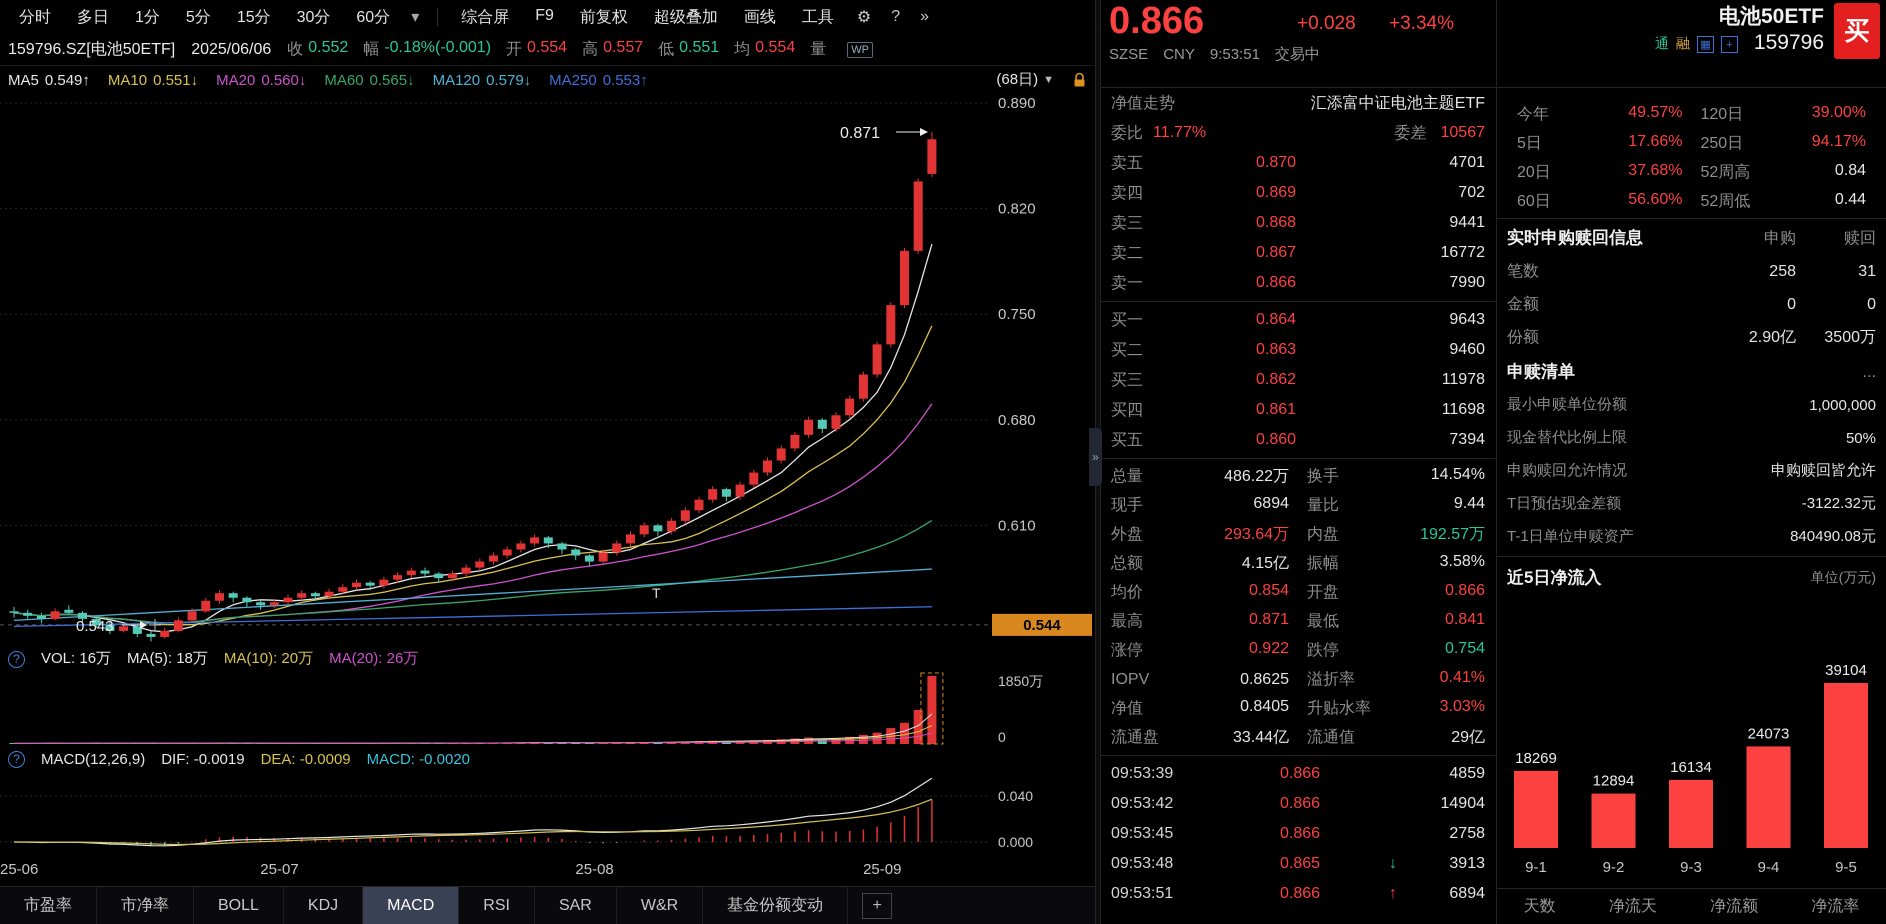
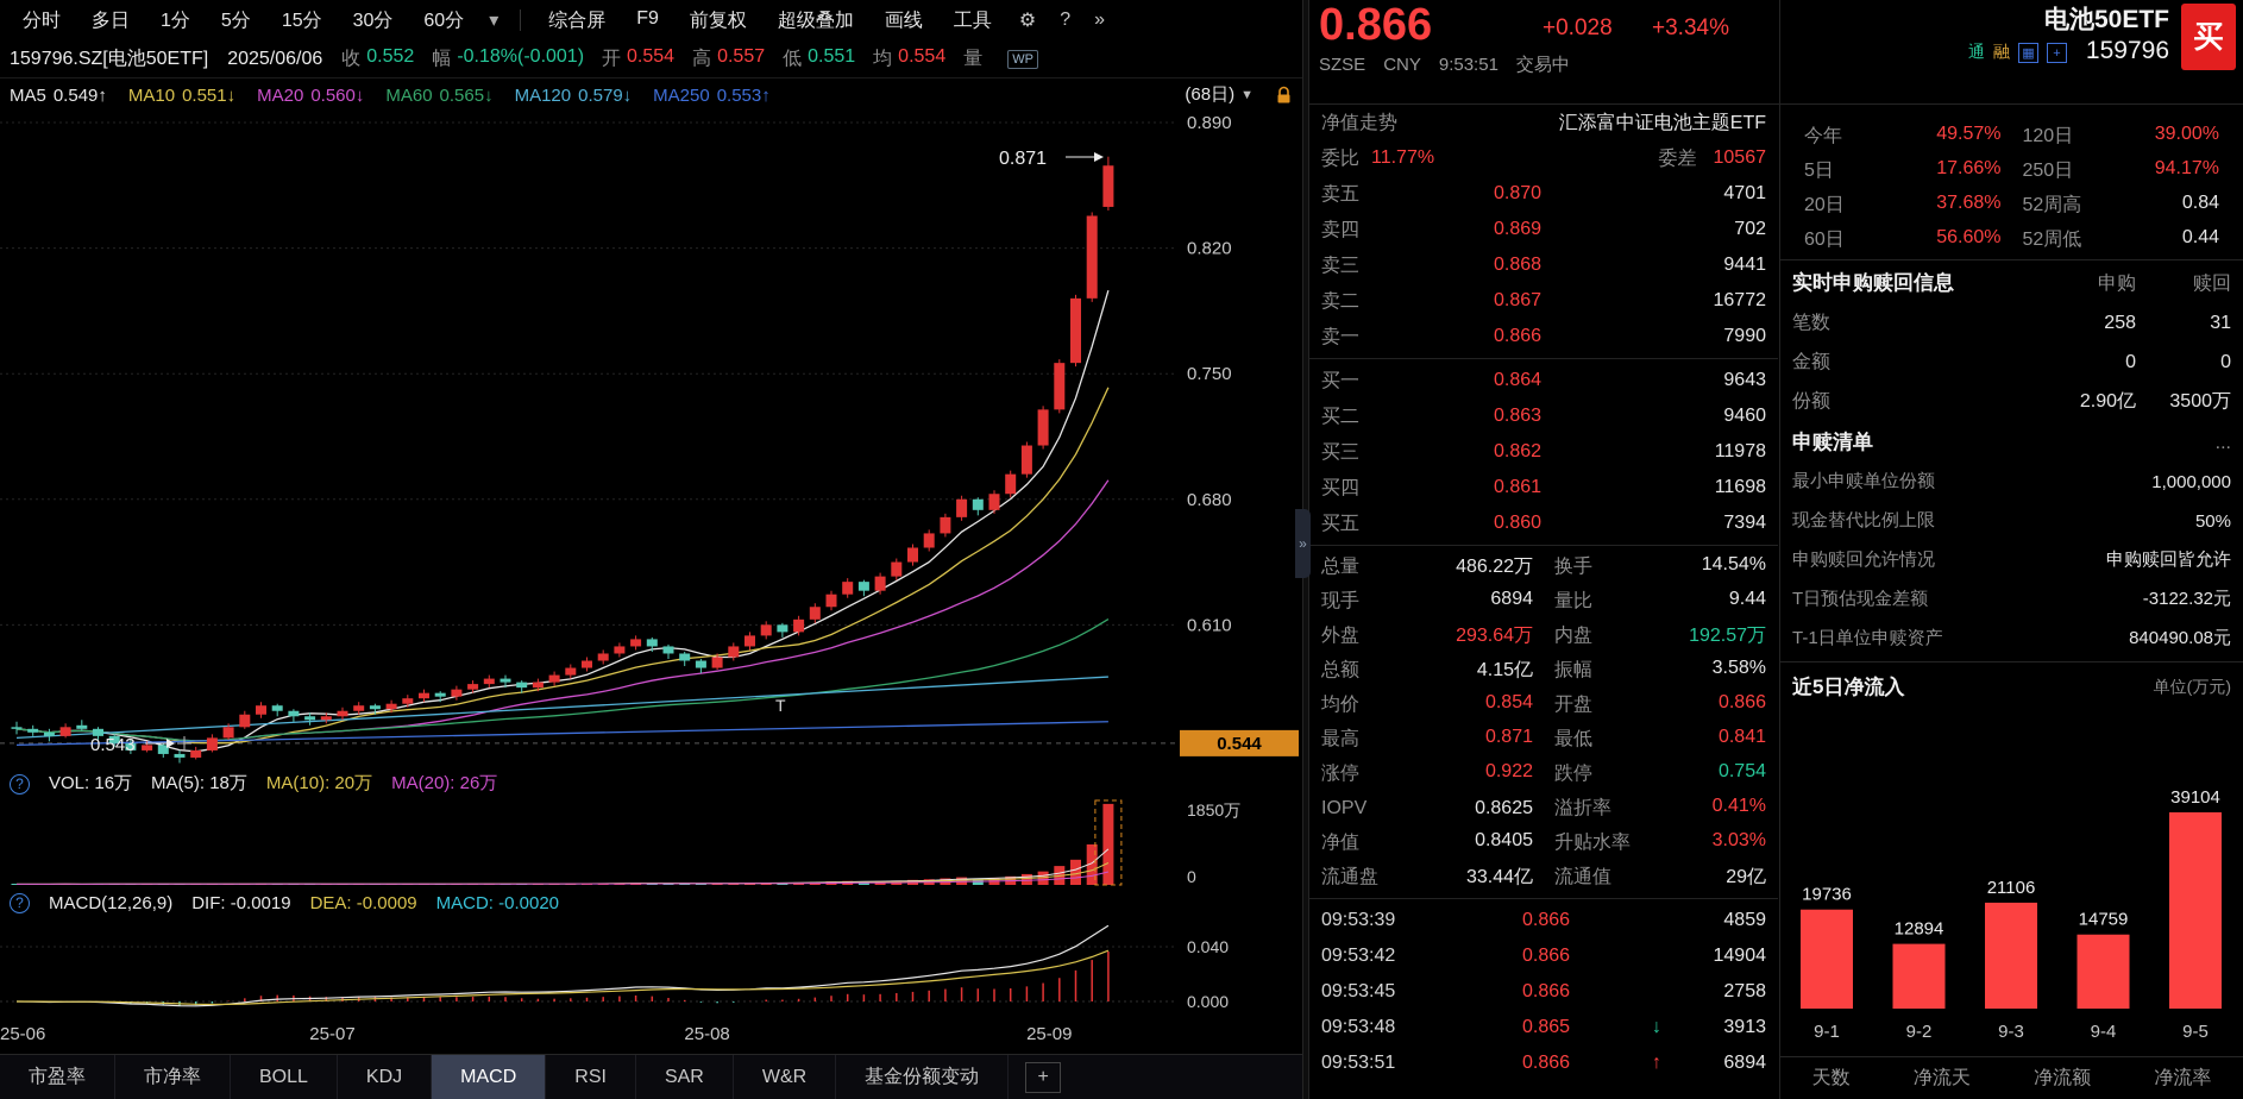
近5日净流入/9-1: 18269 -> 19736
近5日净流入/9-3: 16134 -> 21106
近5日净流入/9-4: 24073 -> 14759
